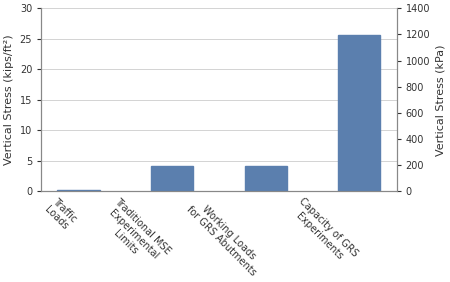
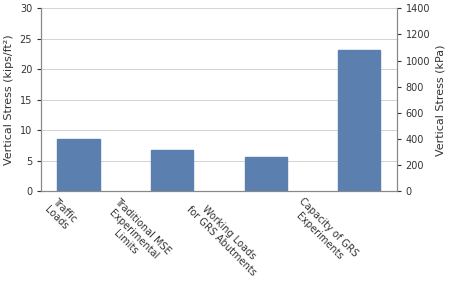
Traffic Loads: 0.2 -> 8.6
Traditional MSE Experimental Limits: 4.2 -> 6.8
Working Loads for GRS Abutments: 4.1 -> 5.6
Capacity of GRS Experiments: 25.6 -> 23.2
